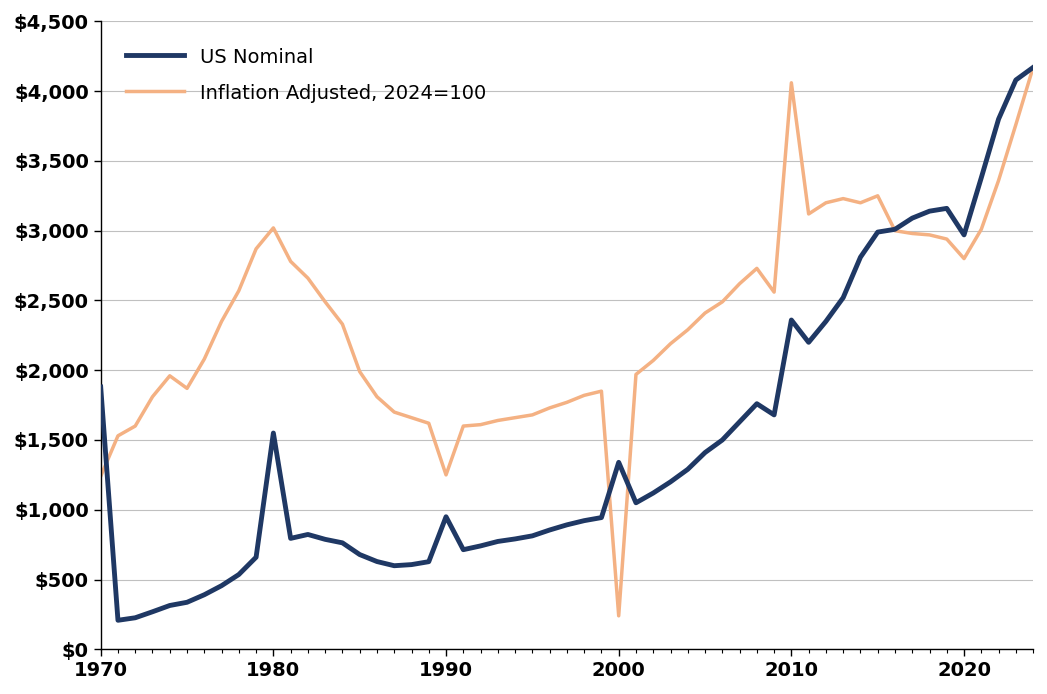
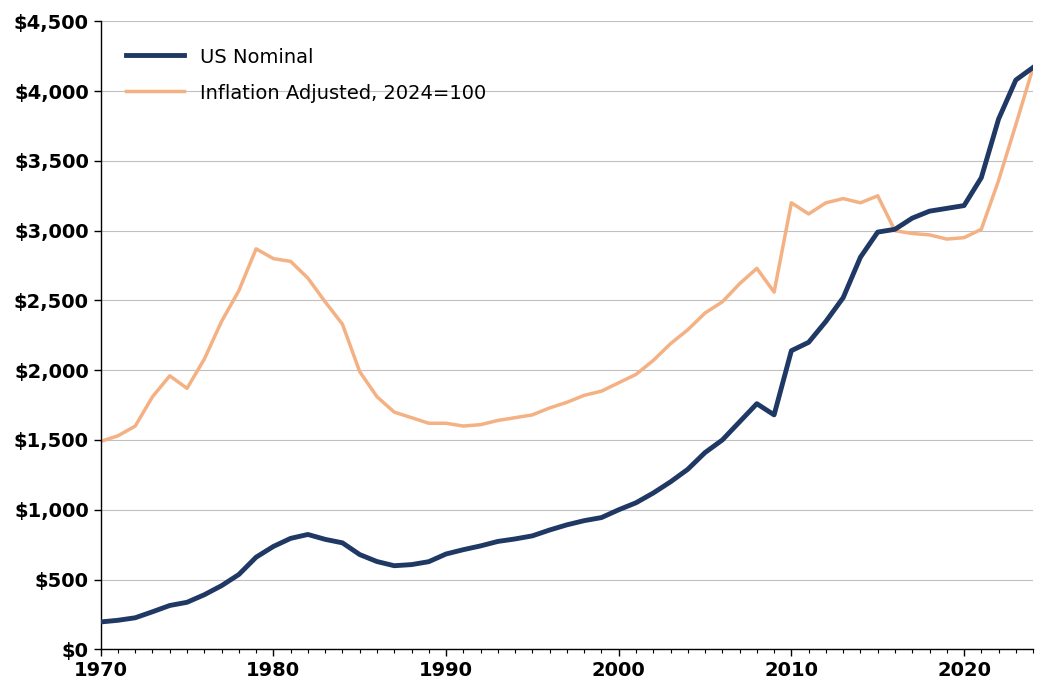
US Nominal/1970: $1,880 -> $200
Inflation Adjusted, 2024=100/1970: $1,240 -> $1,490
US Nominal/1980: $1,550 -> $740
Inflation Adjusted, 2024=100/1980: $3,020 -> $2,800
US Nominal/1990: $950 -> $680
Inflation Adjusted, 2024=100/1990: $1,250 -> $1,620
US Nominal/2000: $1,340 -> $1,000
Inflation Adjusted, 2024=100/2000: $240 -> $1,910
US Nominal/2010: $2,360 -> $2,140
Inflation Adjusted, 2024=100/2010: $4,060 -> $3,200
US Nominal/2020: $2,970 -> $3,180
Inflation Adjusted, 2024=100/2020: $2,800 -> $2,950
